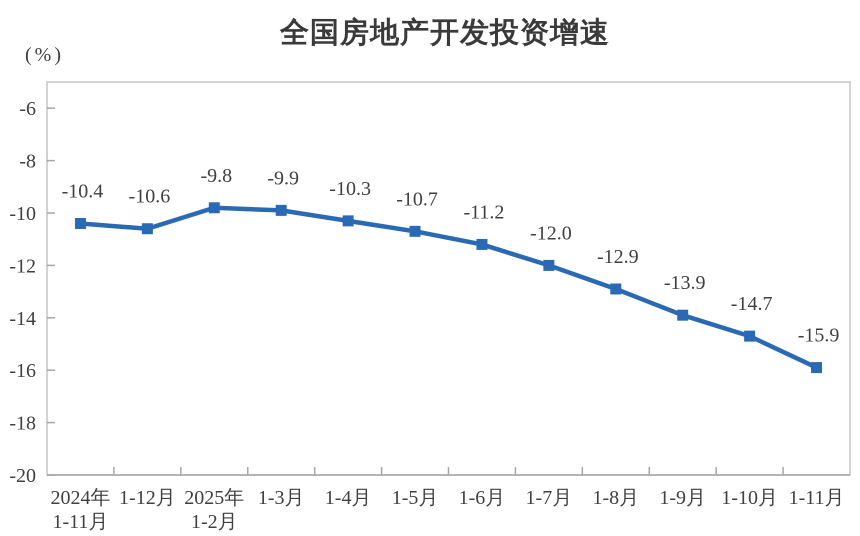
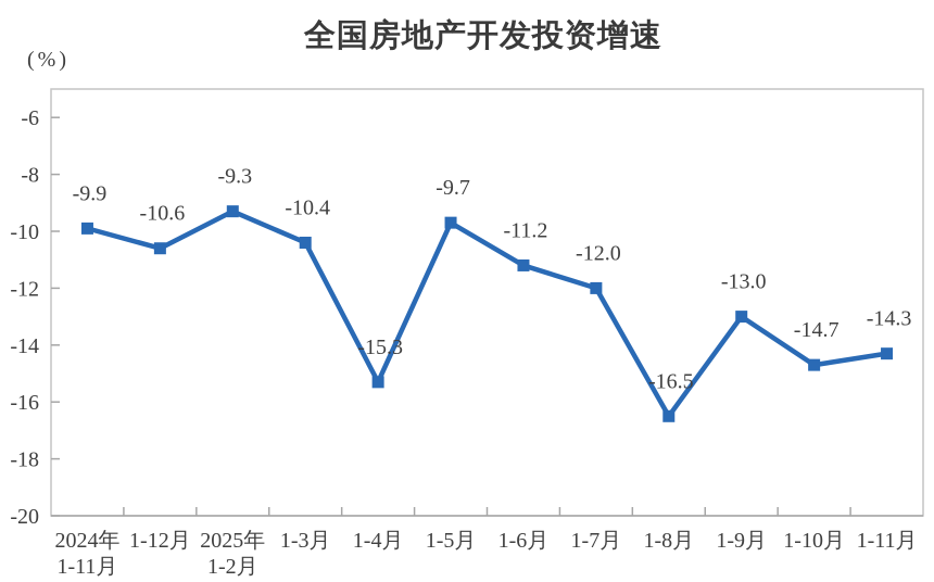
2024年 1-11月: -10.4 -> -9.9
2025年 1-2月: -9.8 -> -9.3
1-3月: -9.9 -> -10.4
1-4月: -10.3 -> -15.3
1-5月: -10.7 -> -9.7
1-8月: -12.9 -> -16.5
1-9月: -13.9 -> -13.0
1-11月: -15.9 -> -14.3
